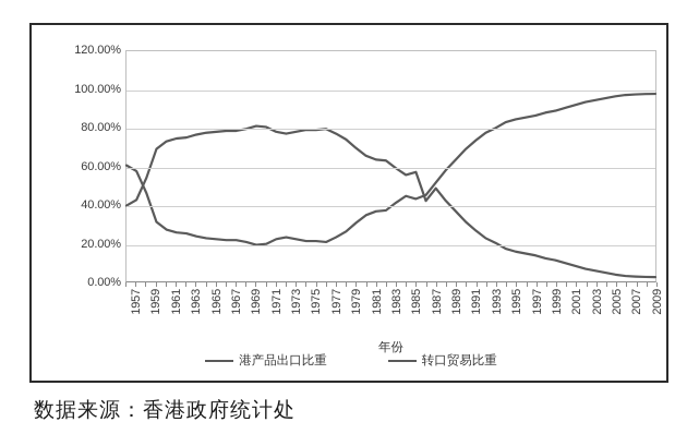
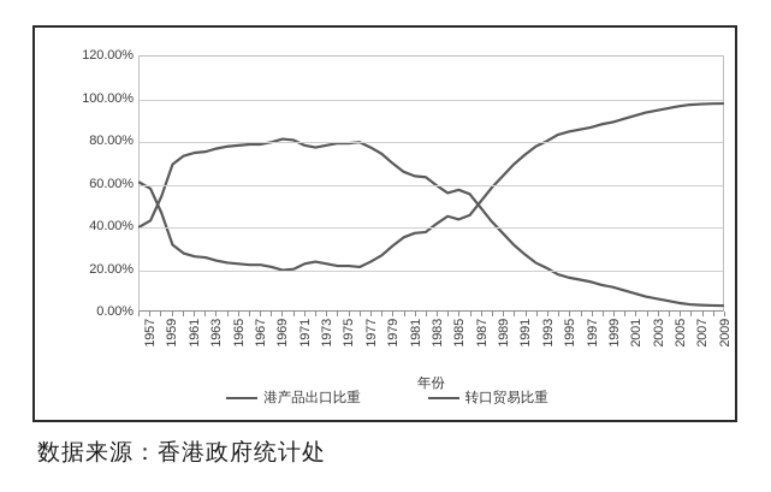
港产品出口比重/1987: 42% -> 55%
